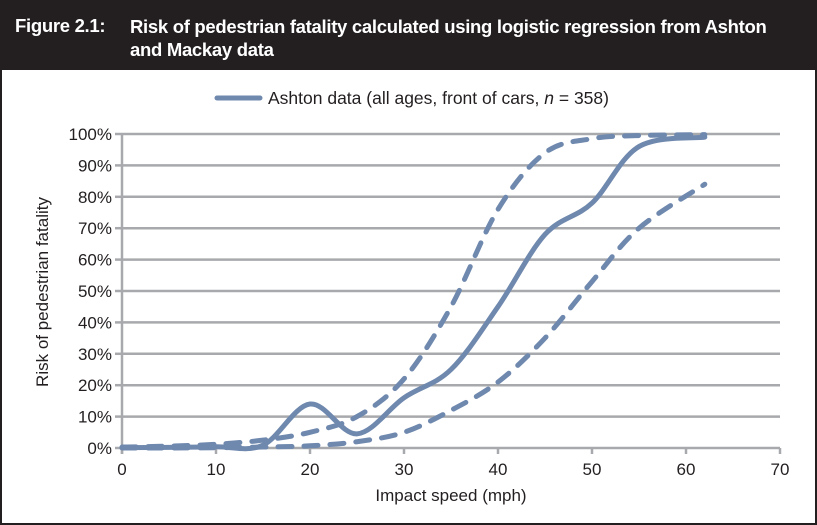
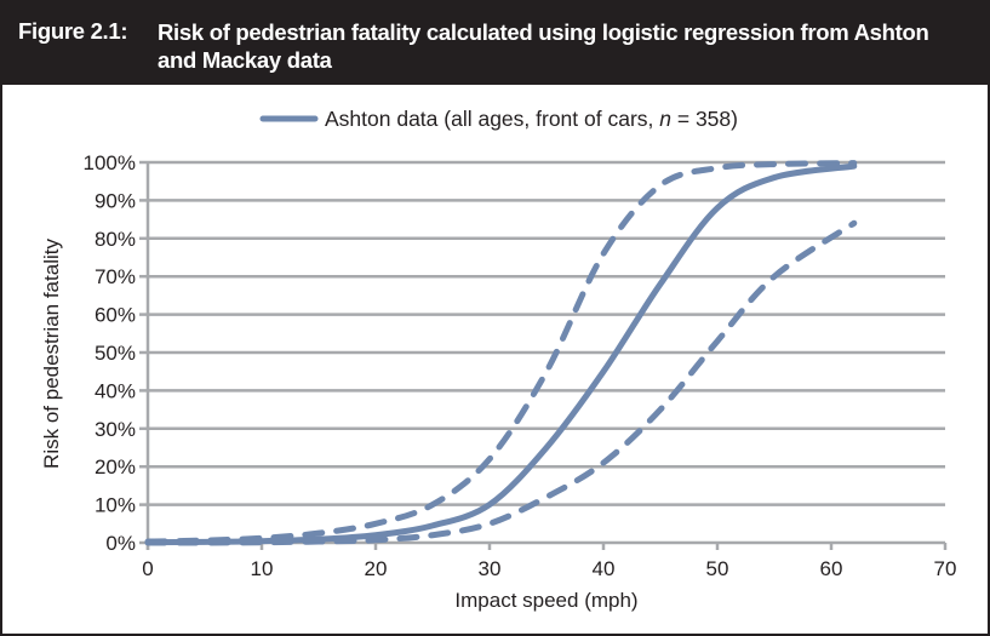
Ashton data (all ages, front of cars, n = 358)/20: 14% -> 2%
Ashton data (all ages, front of cars, n = 358)/30: 16% -> 10%
Ashton data (all ages, front of cars, n = 358)/50: 78% -> 88%
